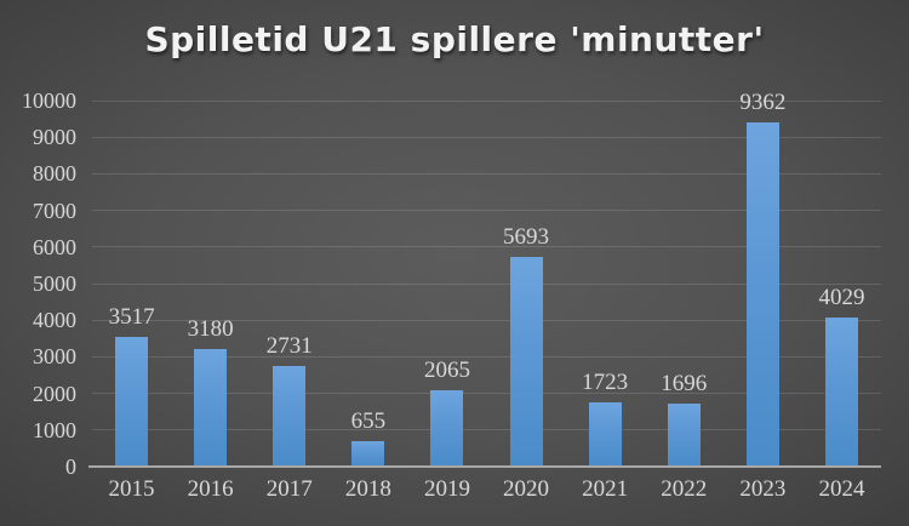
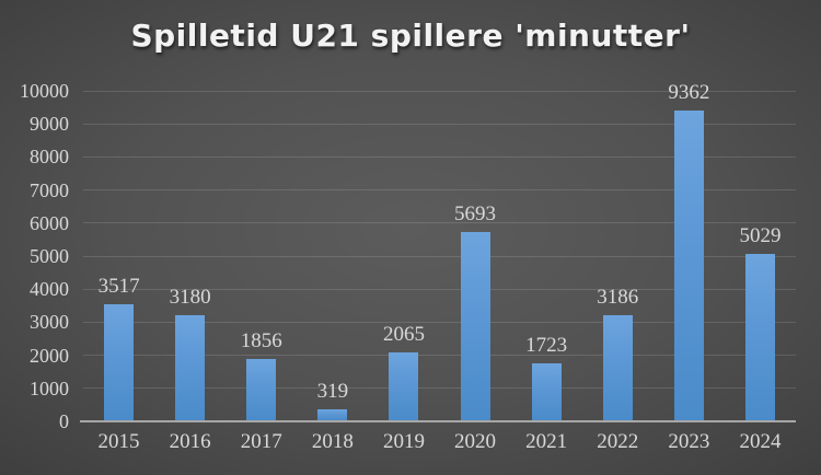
2017: 2731 -> 1856
2018: 655 -> 319
2022: 1696 -> 3186
2024: 4029 -> 5029
